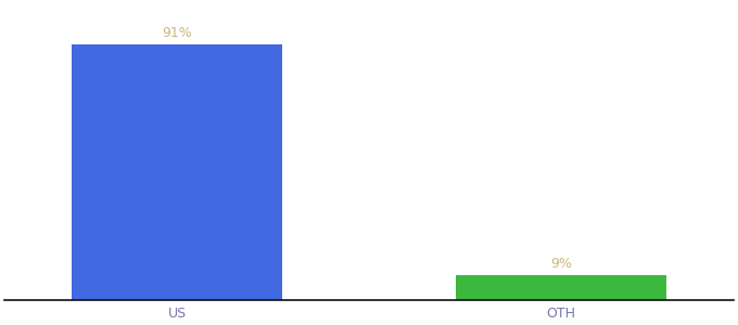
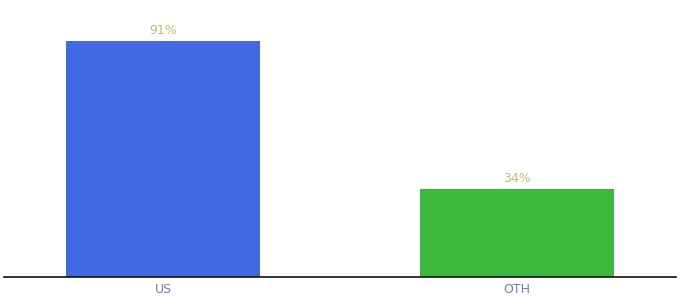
OTH: 9% -> 34%
